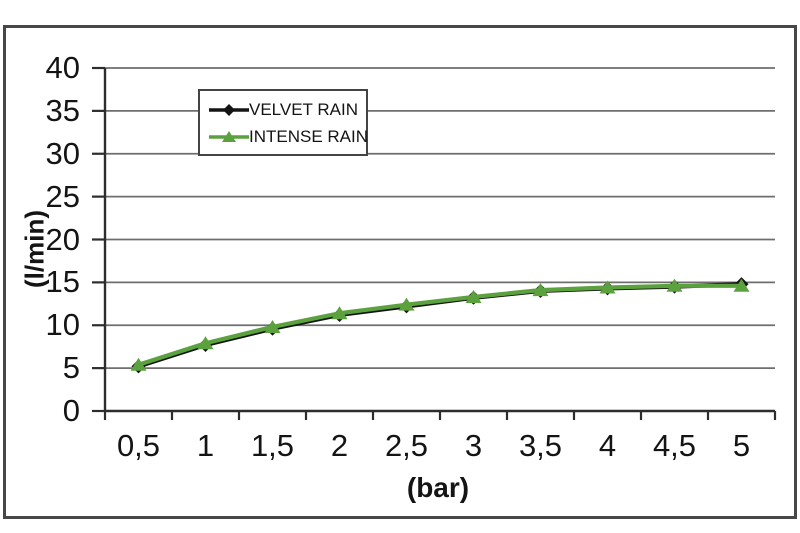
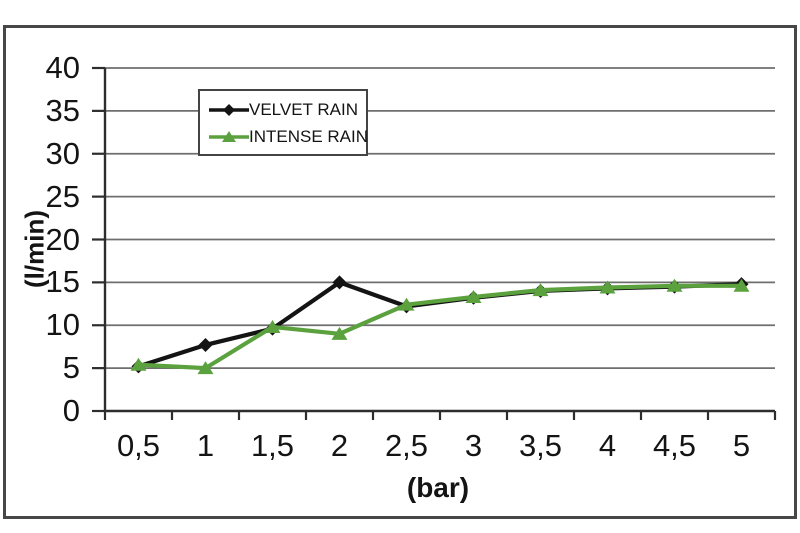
INTENSE RAIN/1: 8 -> 5
VELVET RAIN/2: 11 -> 15
INTENSE RAIN/2: 11 -> 9
